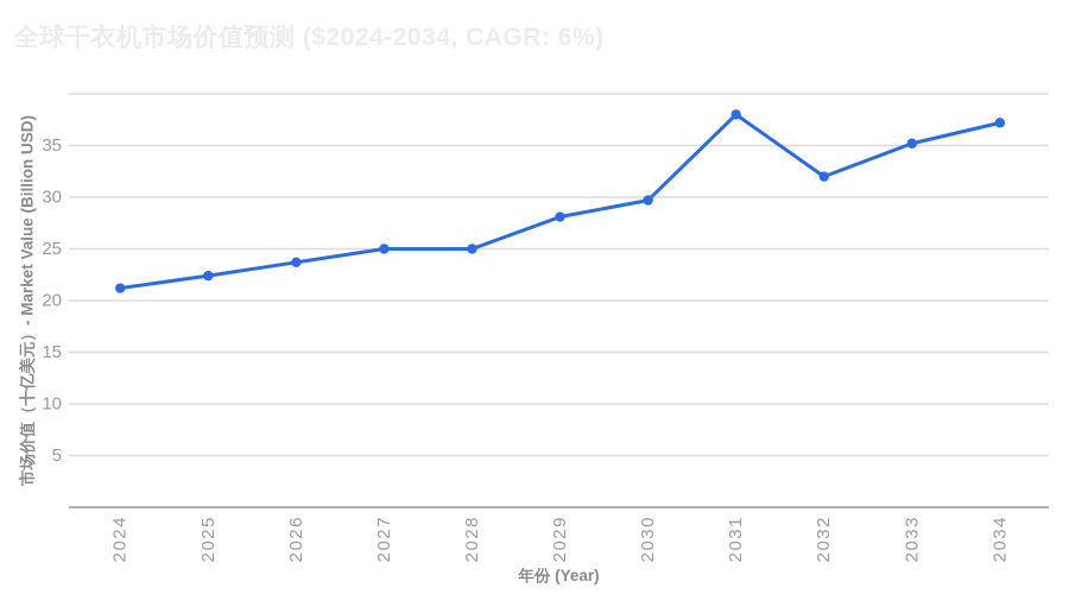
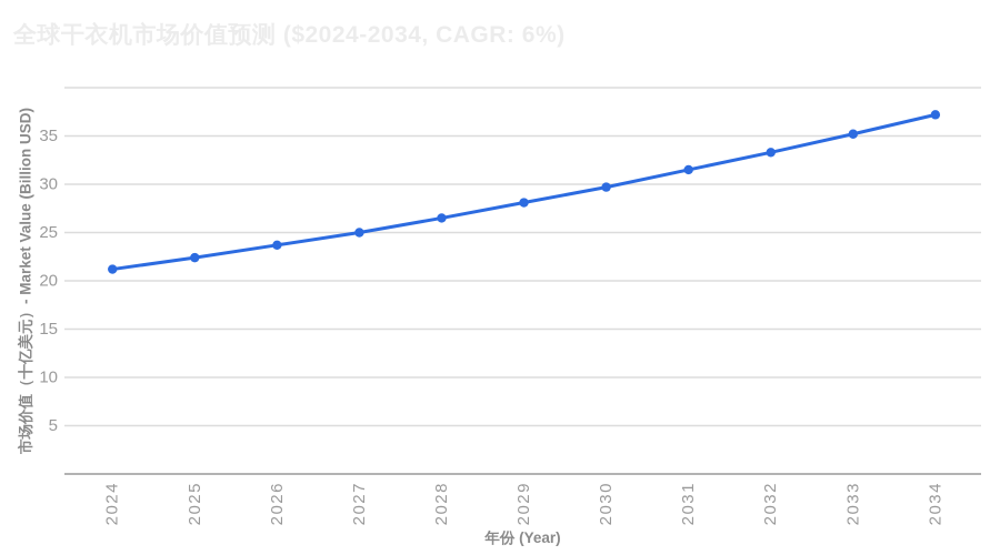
2028: 25 -> 26
2031: 38 -> 32
2032: 32 -> 33
